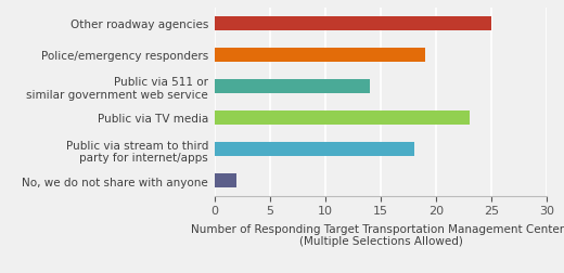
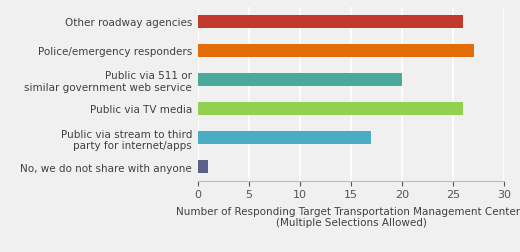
Other roadway agencies: 25 -> 26
Police/emergency responders: 19 -> 27
Public via 511 or similar government web service: 14 -> 20
Public via TV media: 23 -> 26
Public via stream to third party for internet/apps: 18 -> 17
No, we do not share with anyone: 2 -> 1
